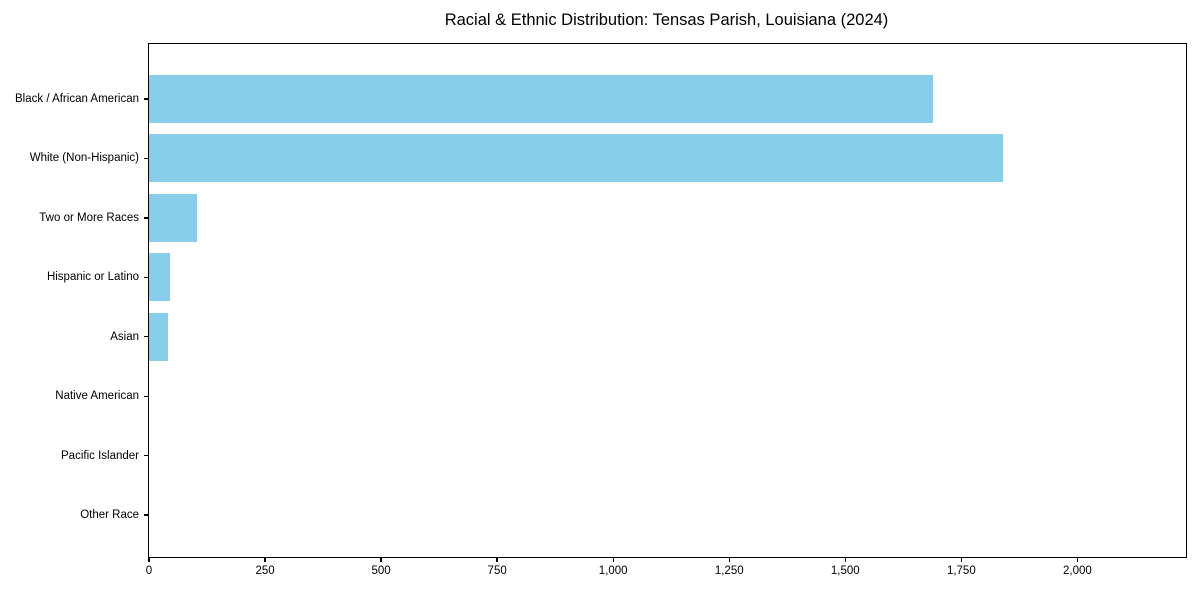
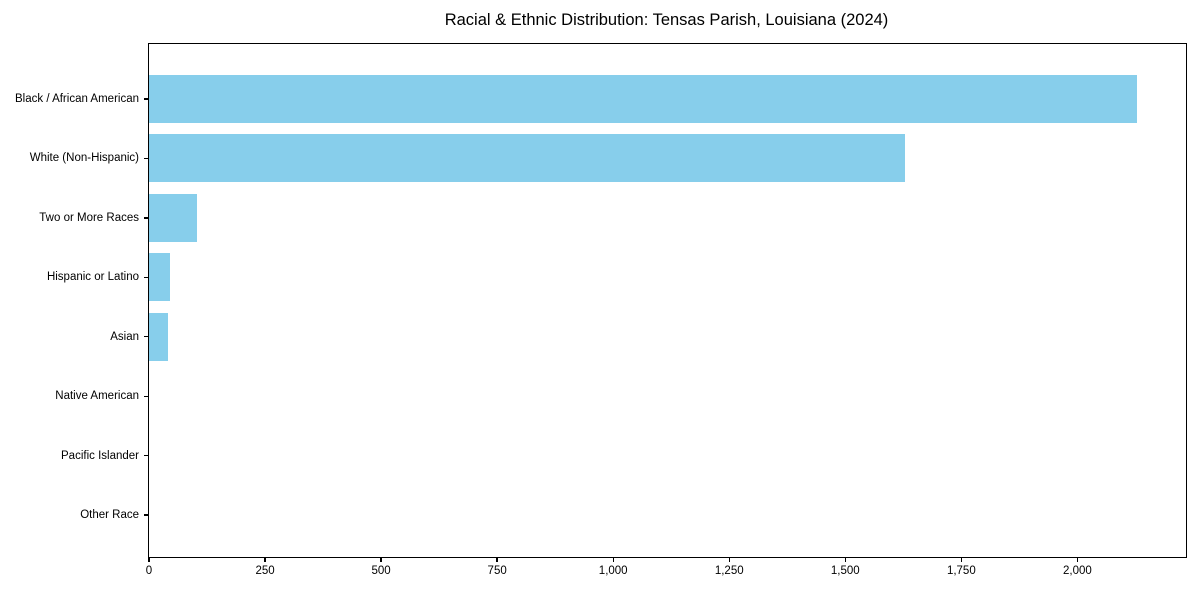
Black / African American: 1690 -> 2130
White (Non-Hispanic): 1840 -> 1630
